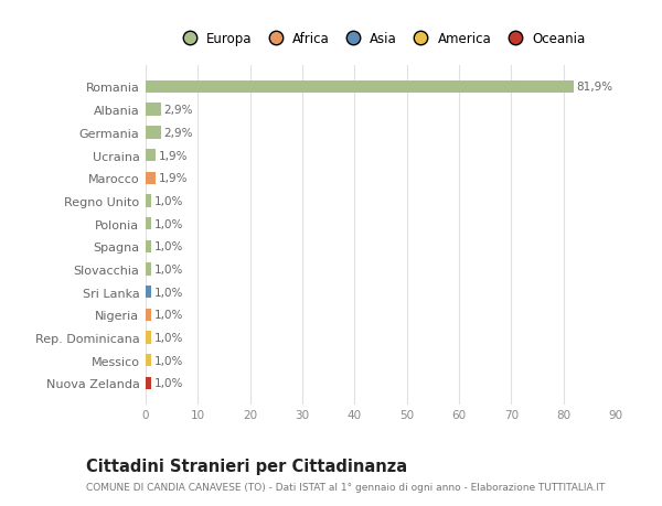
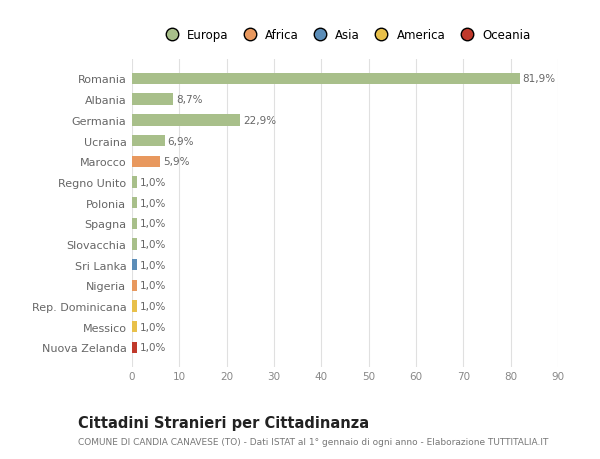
Albania: 2,9% -> 8,7%
Germania: 2,9% -> 22,9%
Ucraina: 1,9% -> 6,9%
Marocco: 1,9% -> 5,9%
